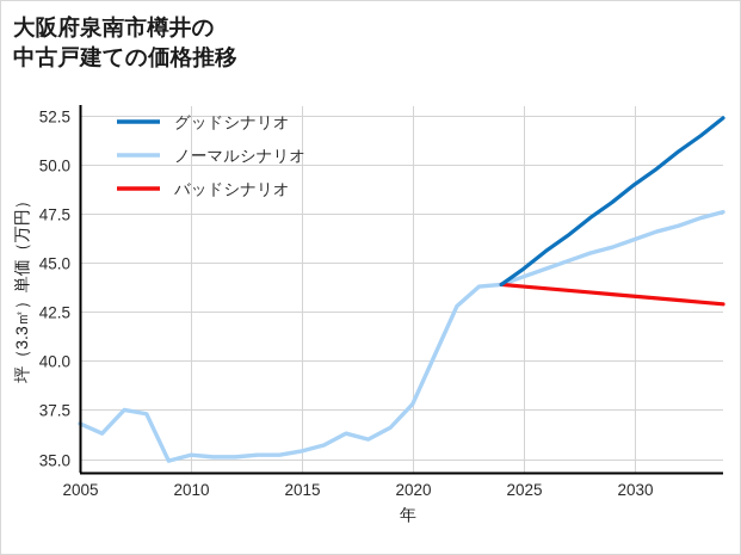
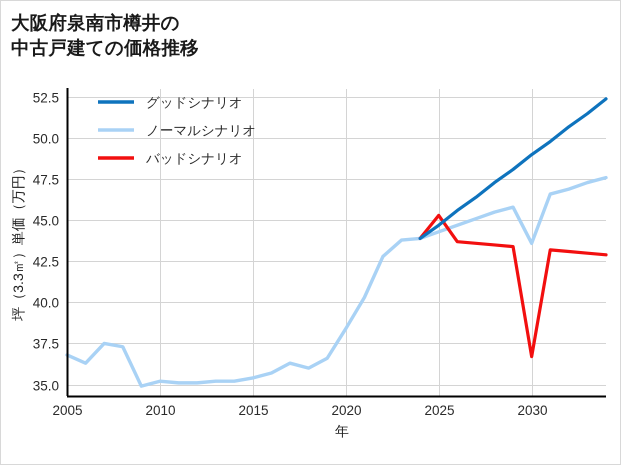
ノーマルシナリオ/2020: 37.8 -> 38.4
バッドシナリオ/2025: 43.8 -> 45.3
ノーマルシナリオ/2030: 46.2 -> 43.6
バッドシナリオ/2030: 43.3 -> 36.7
